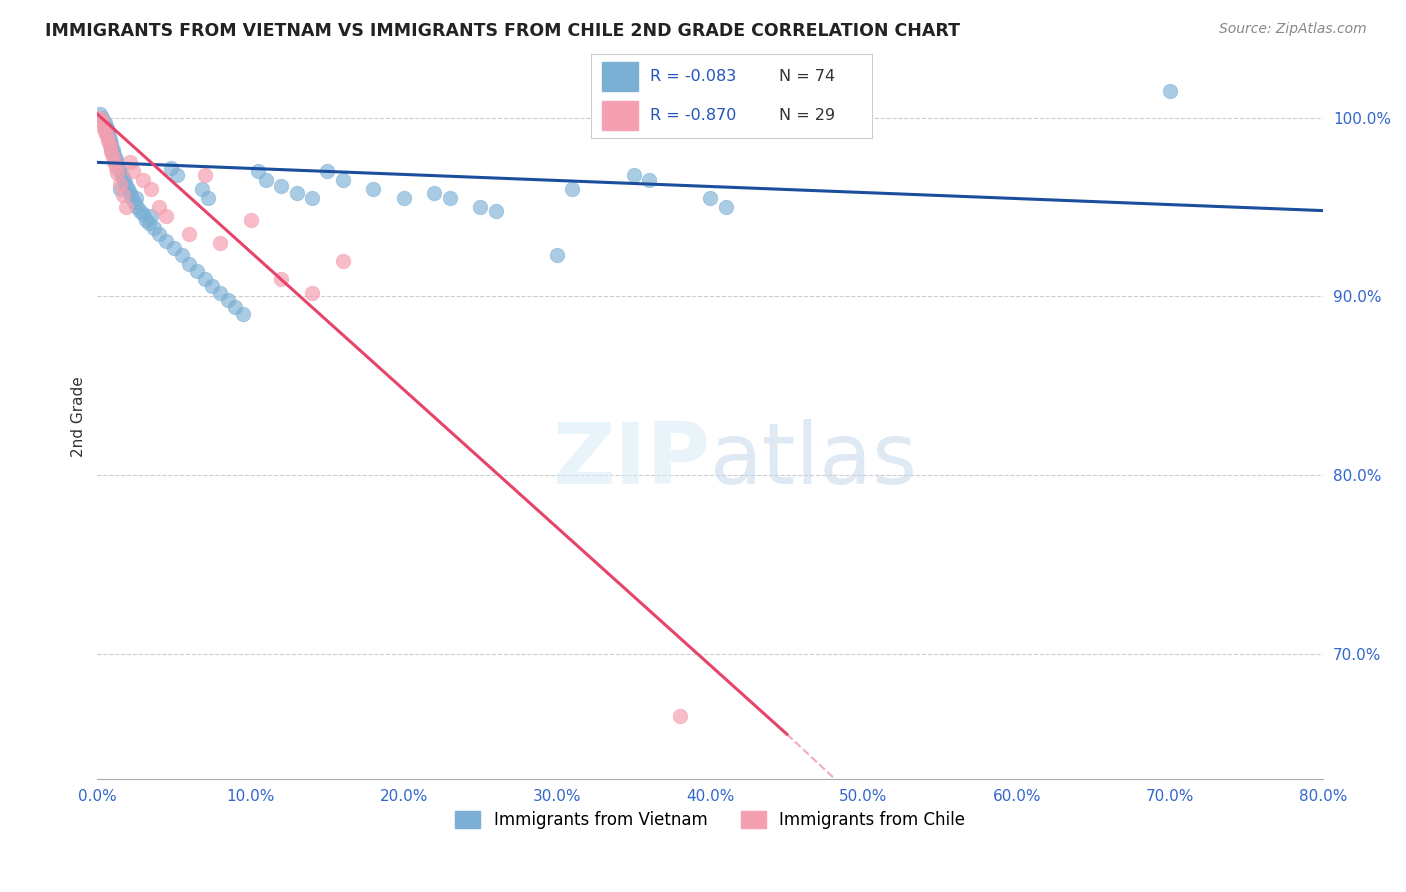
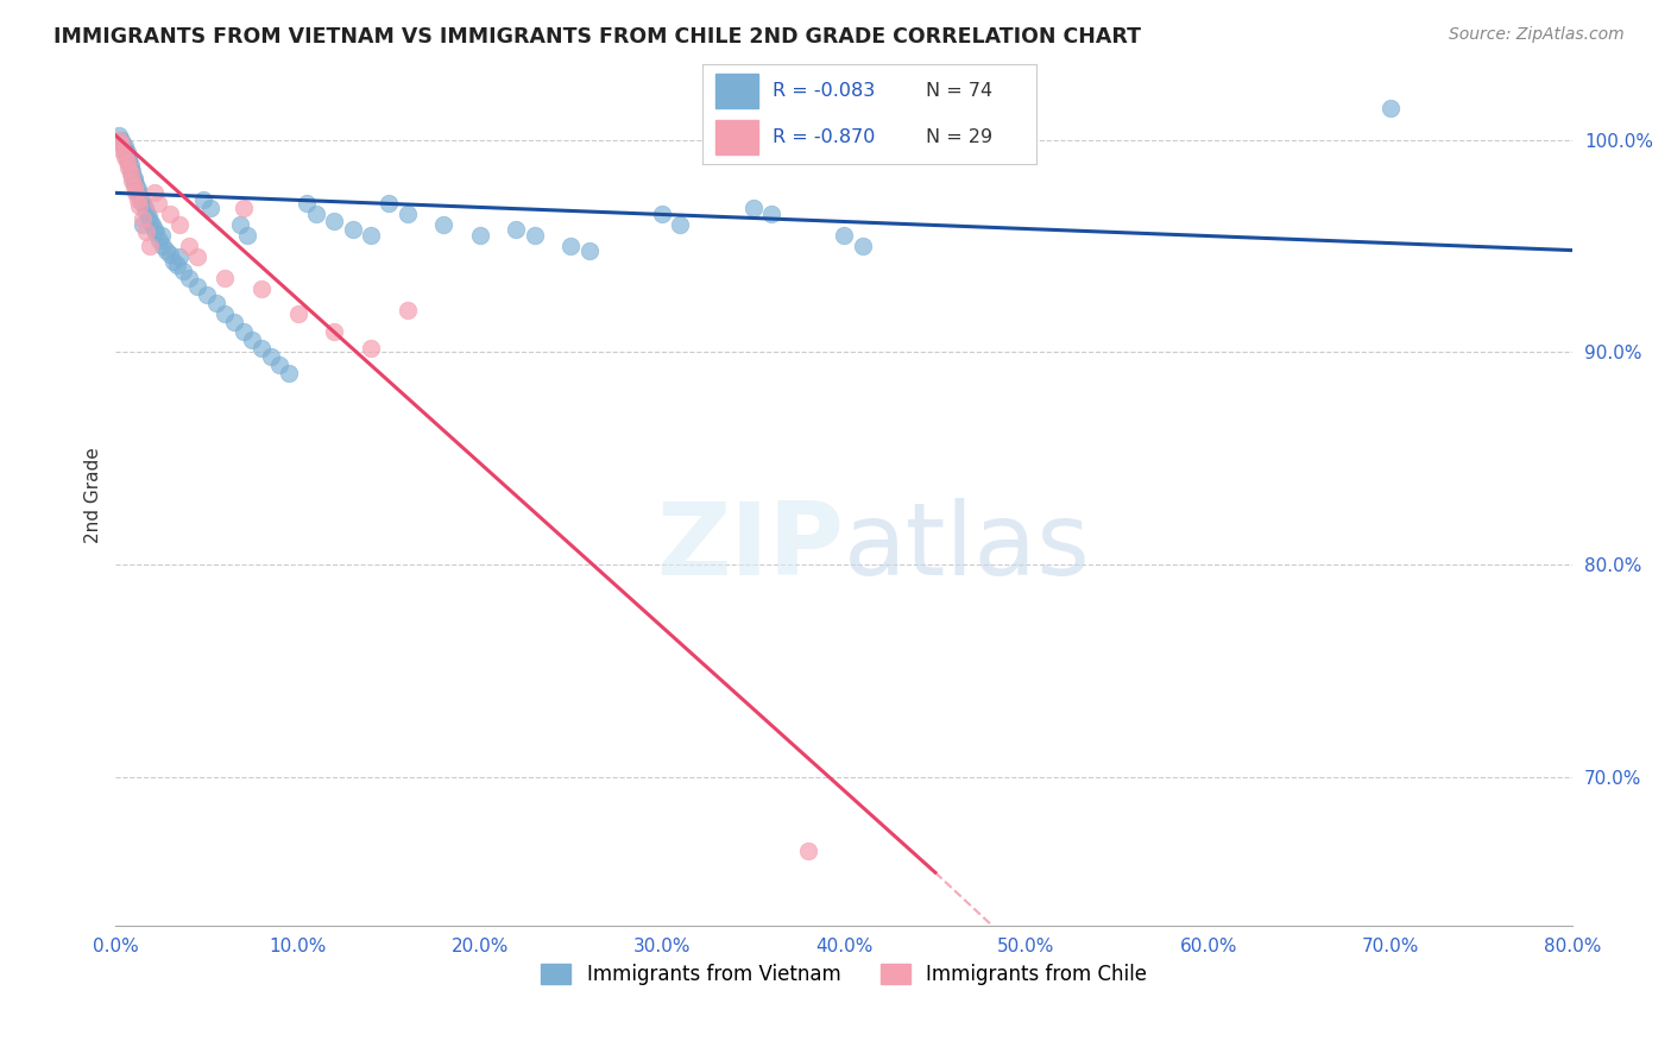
Immigrants from Chile/10.0%: 94.3% -> 91.8%
Immigrants from Vietnam/30.0%: 92.3% -> 96.5%
